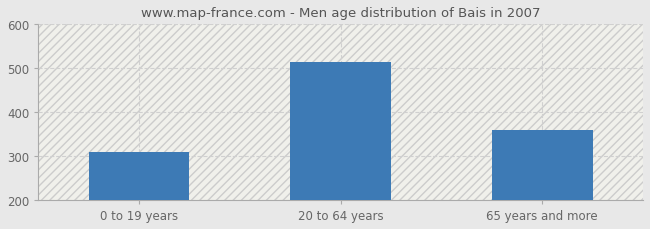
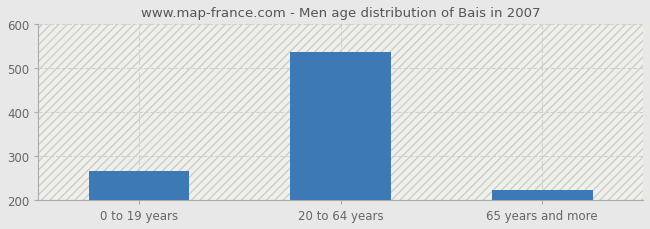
0 to 19 years: 310 -> 265
20 to 64 years: 515 -> 537
65 years and more: 360 -> 223
